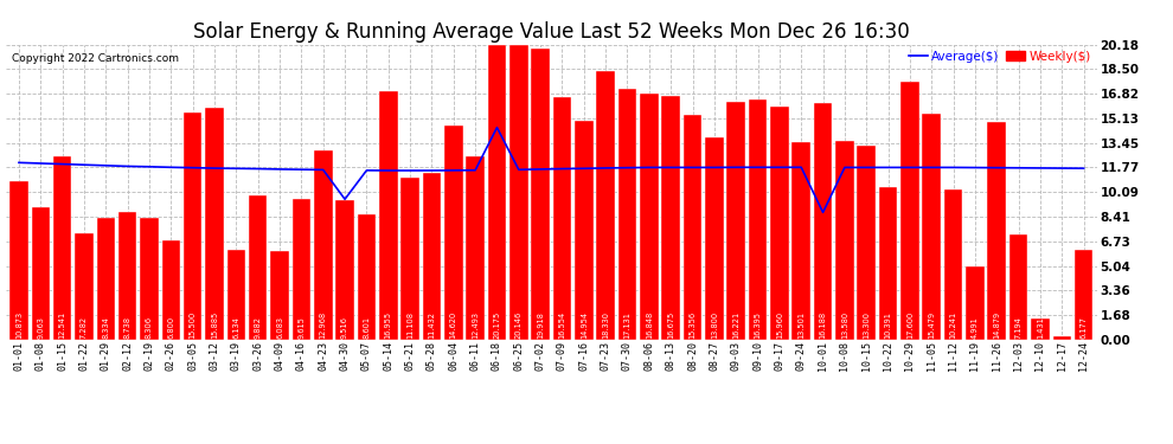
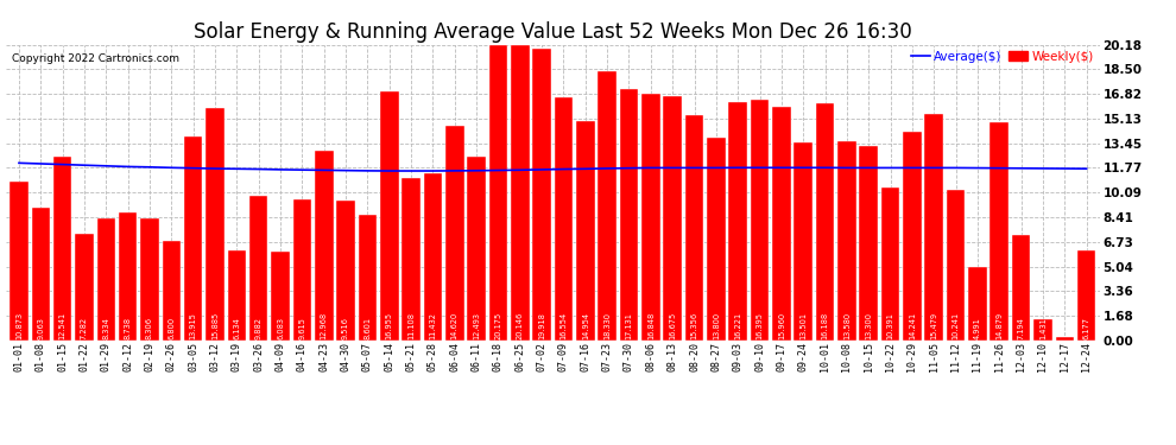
Weekly($)/03-05: 15.5 -> 13.9
Average($)/04-30: 9.6 -> 11.6
Average($)/06-18: 14.5 -> 11.6
Average($)/10-01: 8.7 -> 11.8
Weekly($)/10-29: 17.6 -> 14.2
